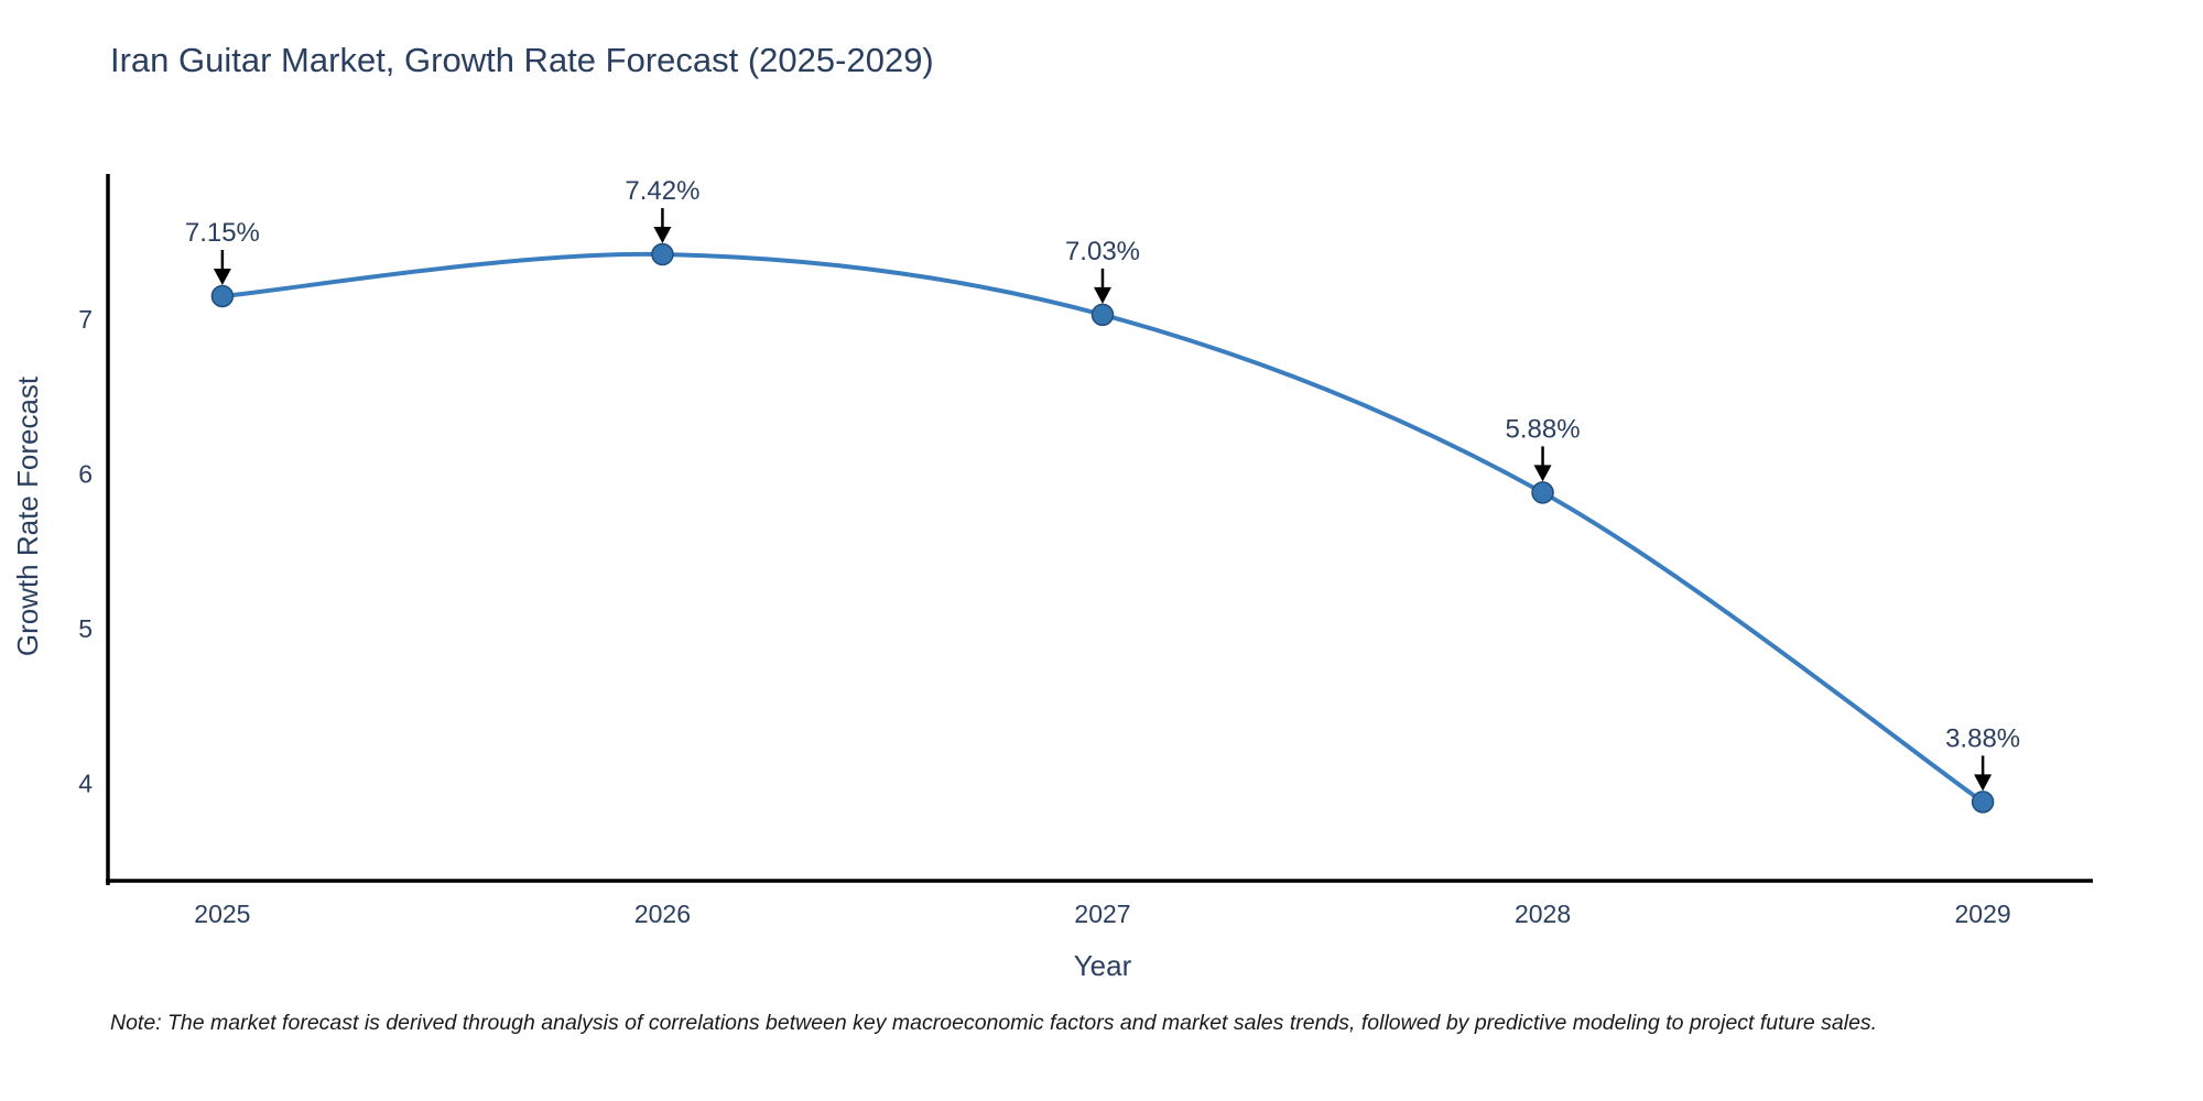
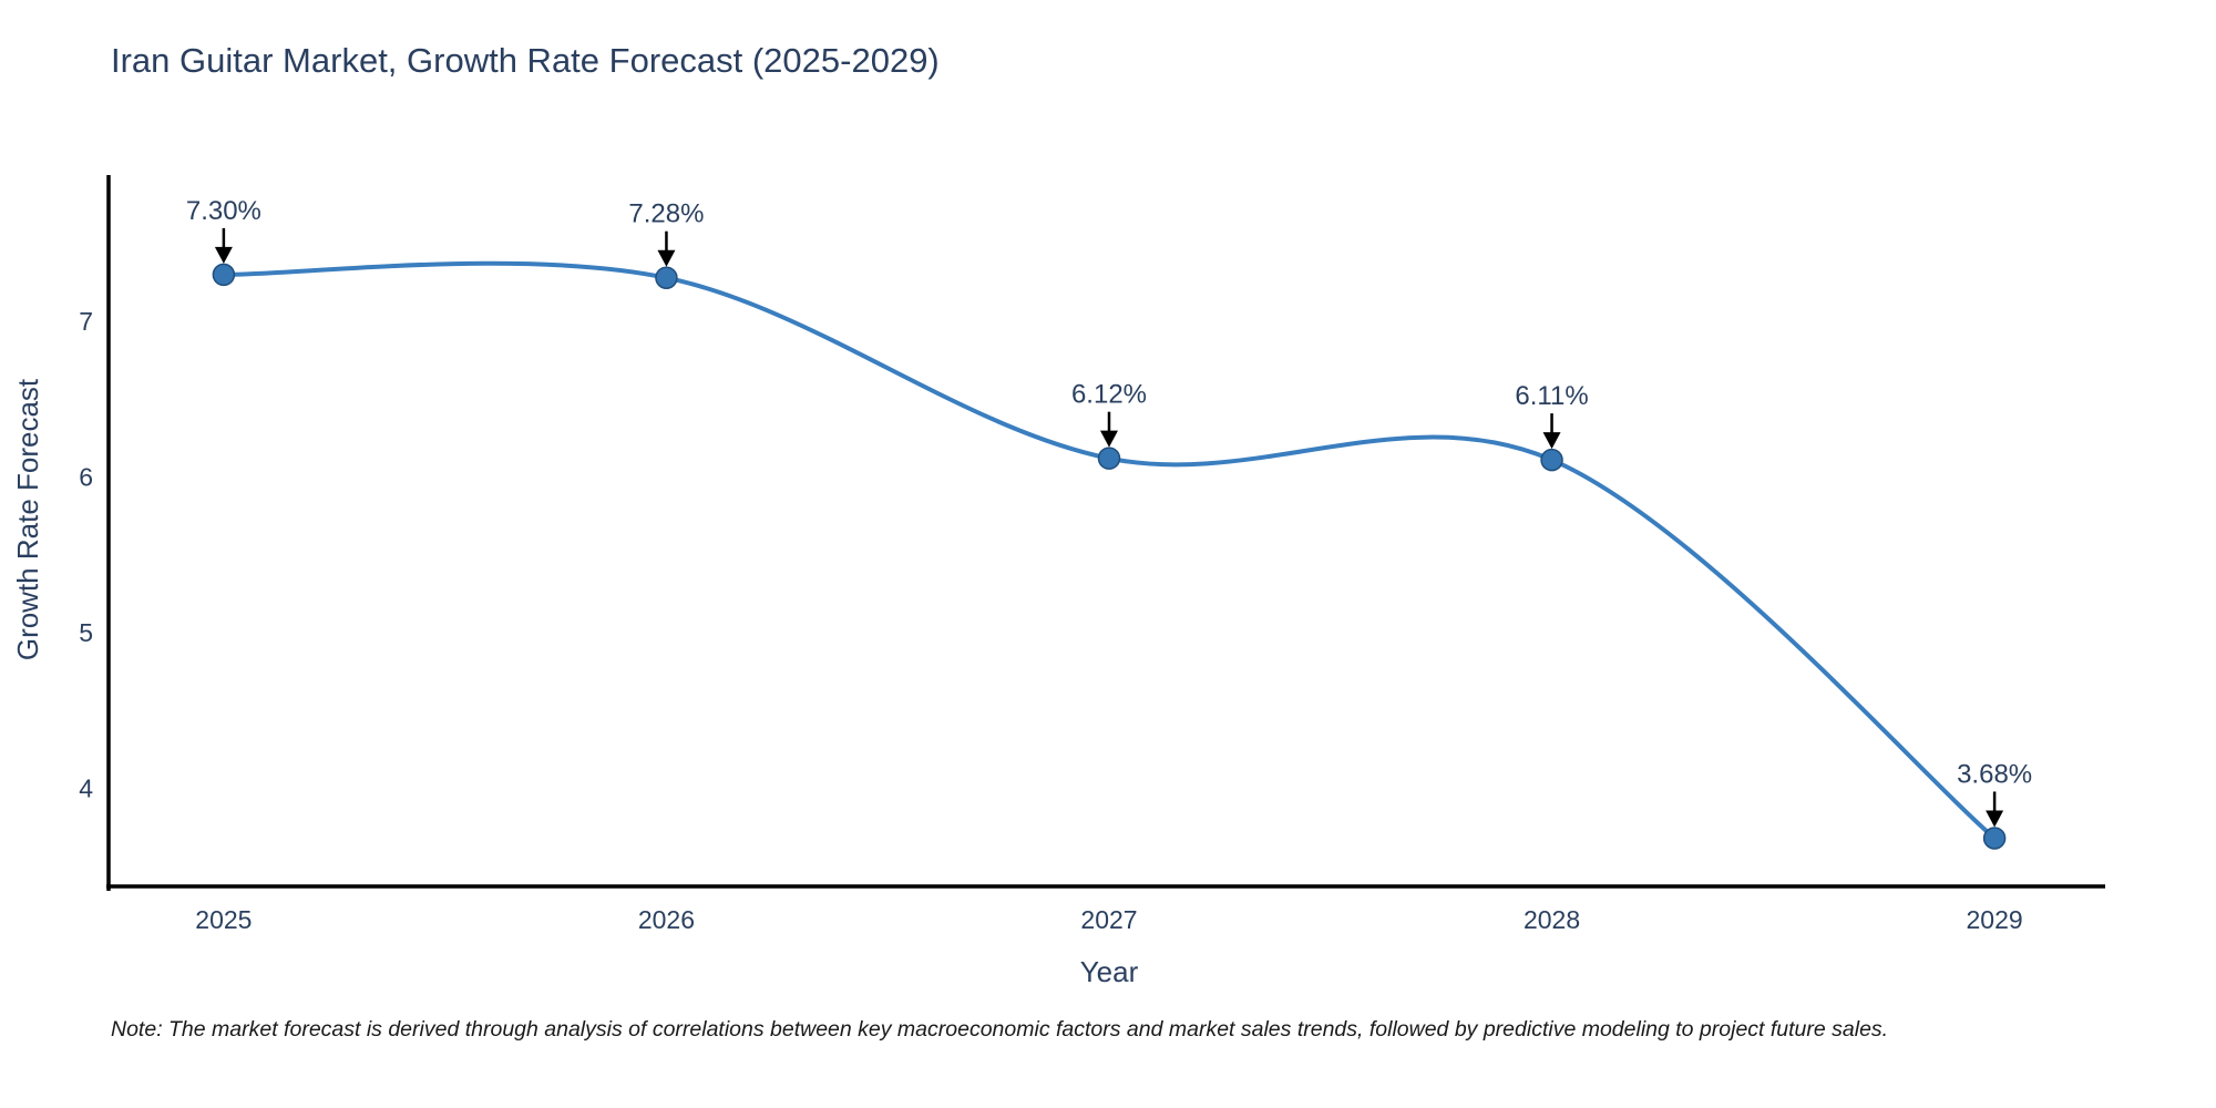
2025: 7.15% -> 7.30%
2026: 7.42% -> 7.28%
2027: 7.03% -> 6.12%
2028: 5.88% -> 6.11%
2029: 3.88% -> 3.68%
